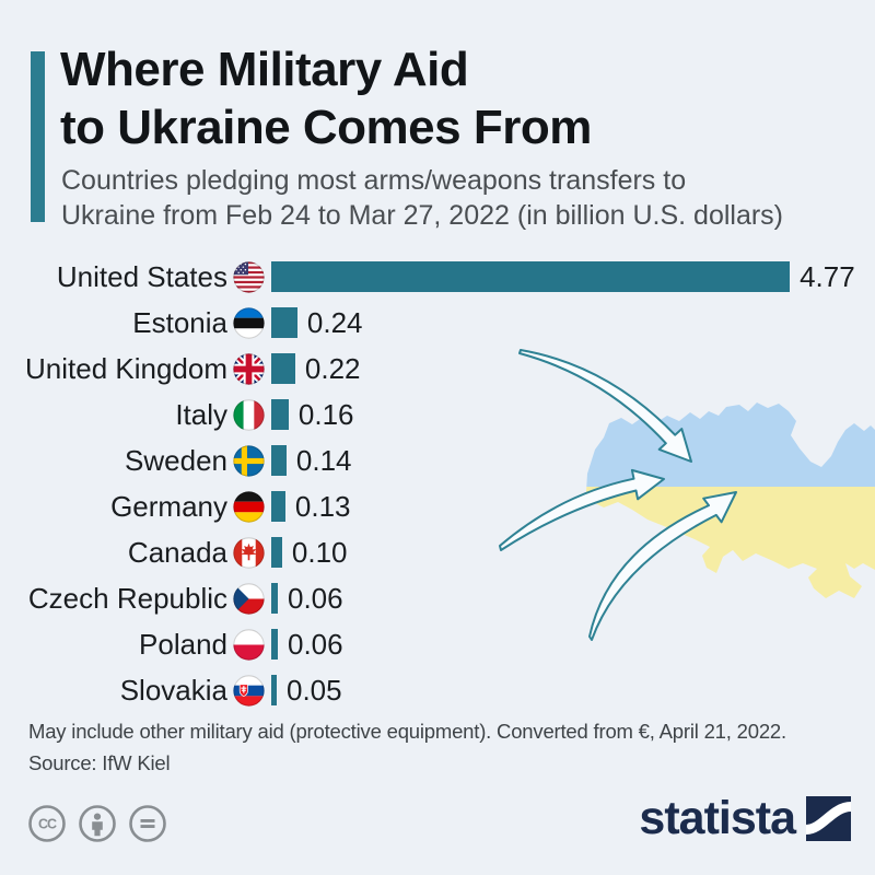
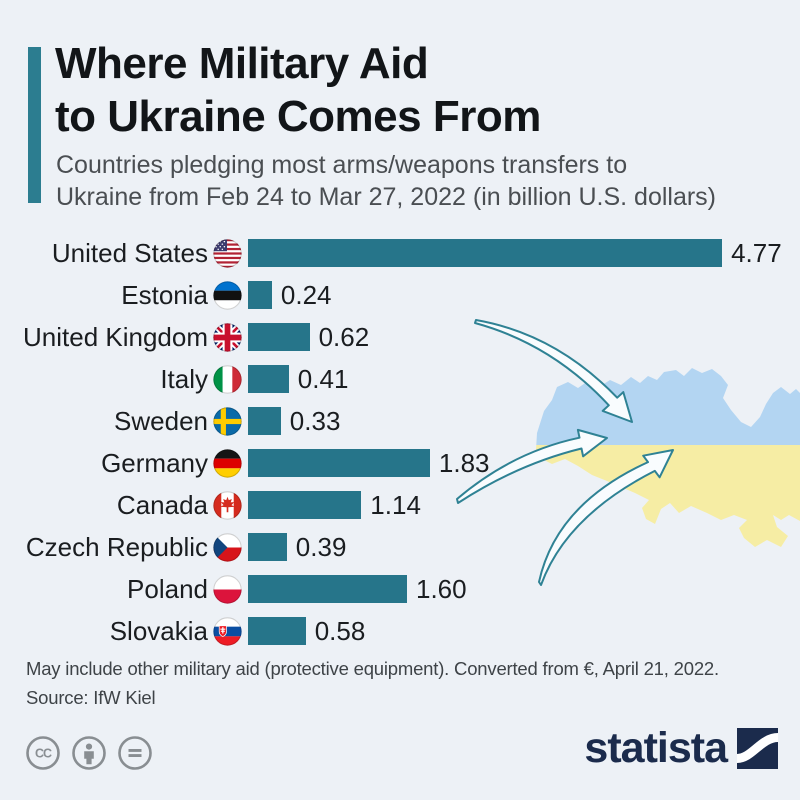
United Kingdom: 0.22 -> 0.62
Italy: 0.16 -> 0.41
Sweden: 0.14 -> 0.33
Germany: 0.13 -> 1.83
Canada: 0.10 -> 1.14
Czech Republic: 0.06 -> 0.39
Poland: 0.06 -> 1.60
Slovakia: 0.05 -> 0.58
